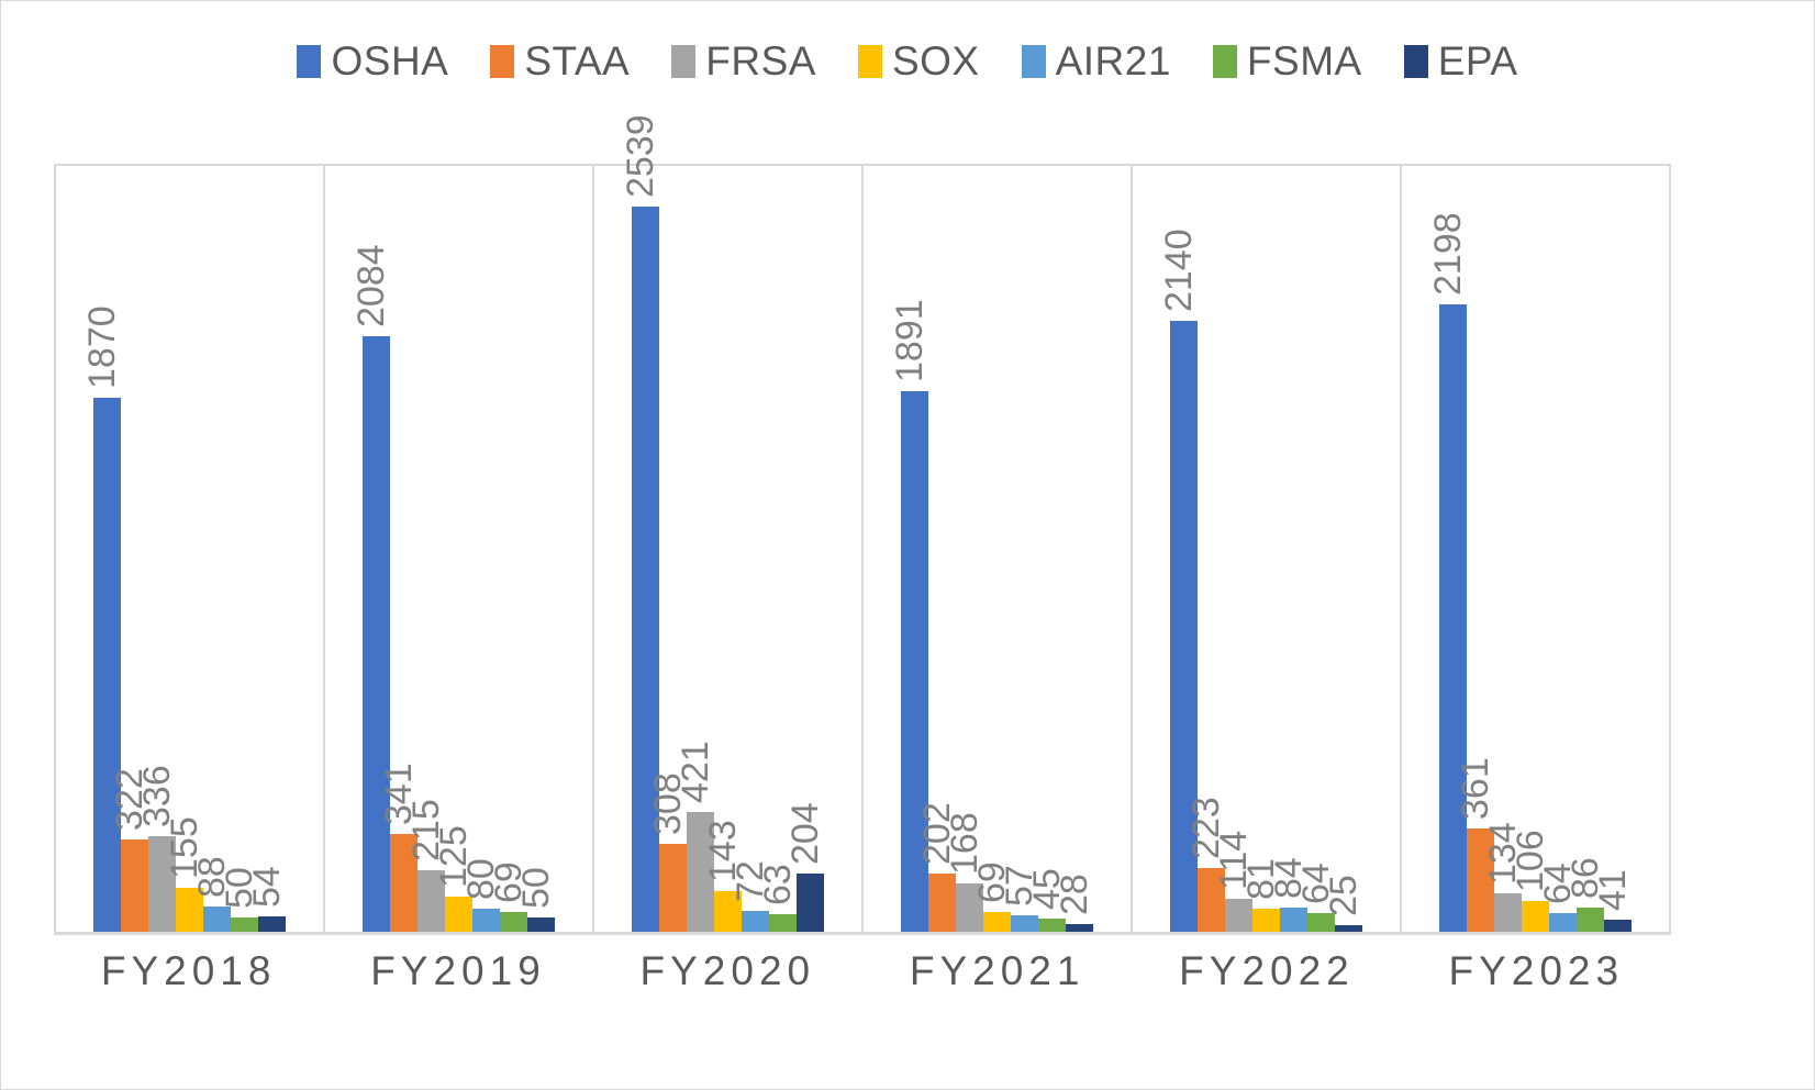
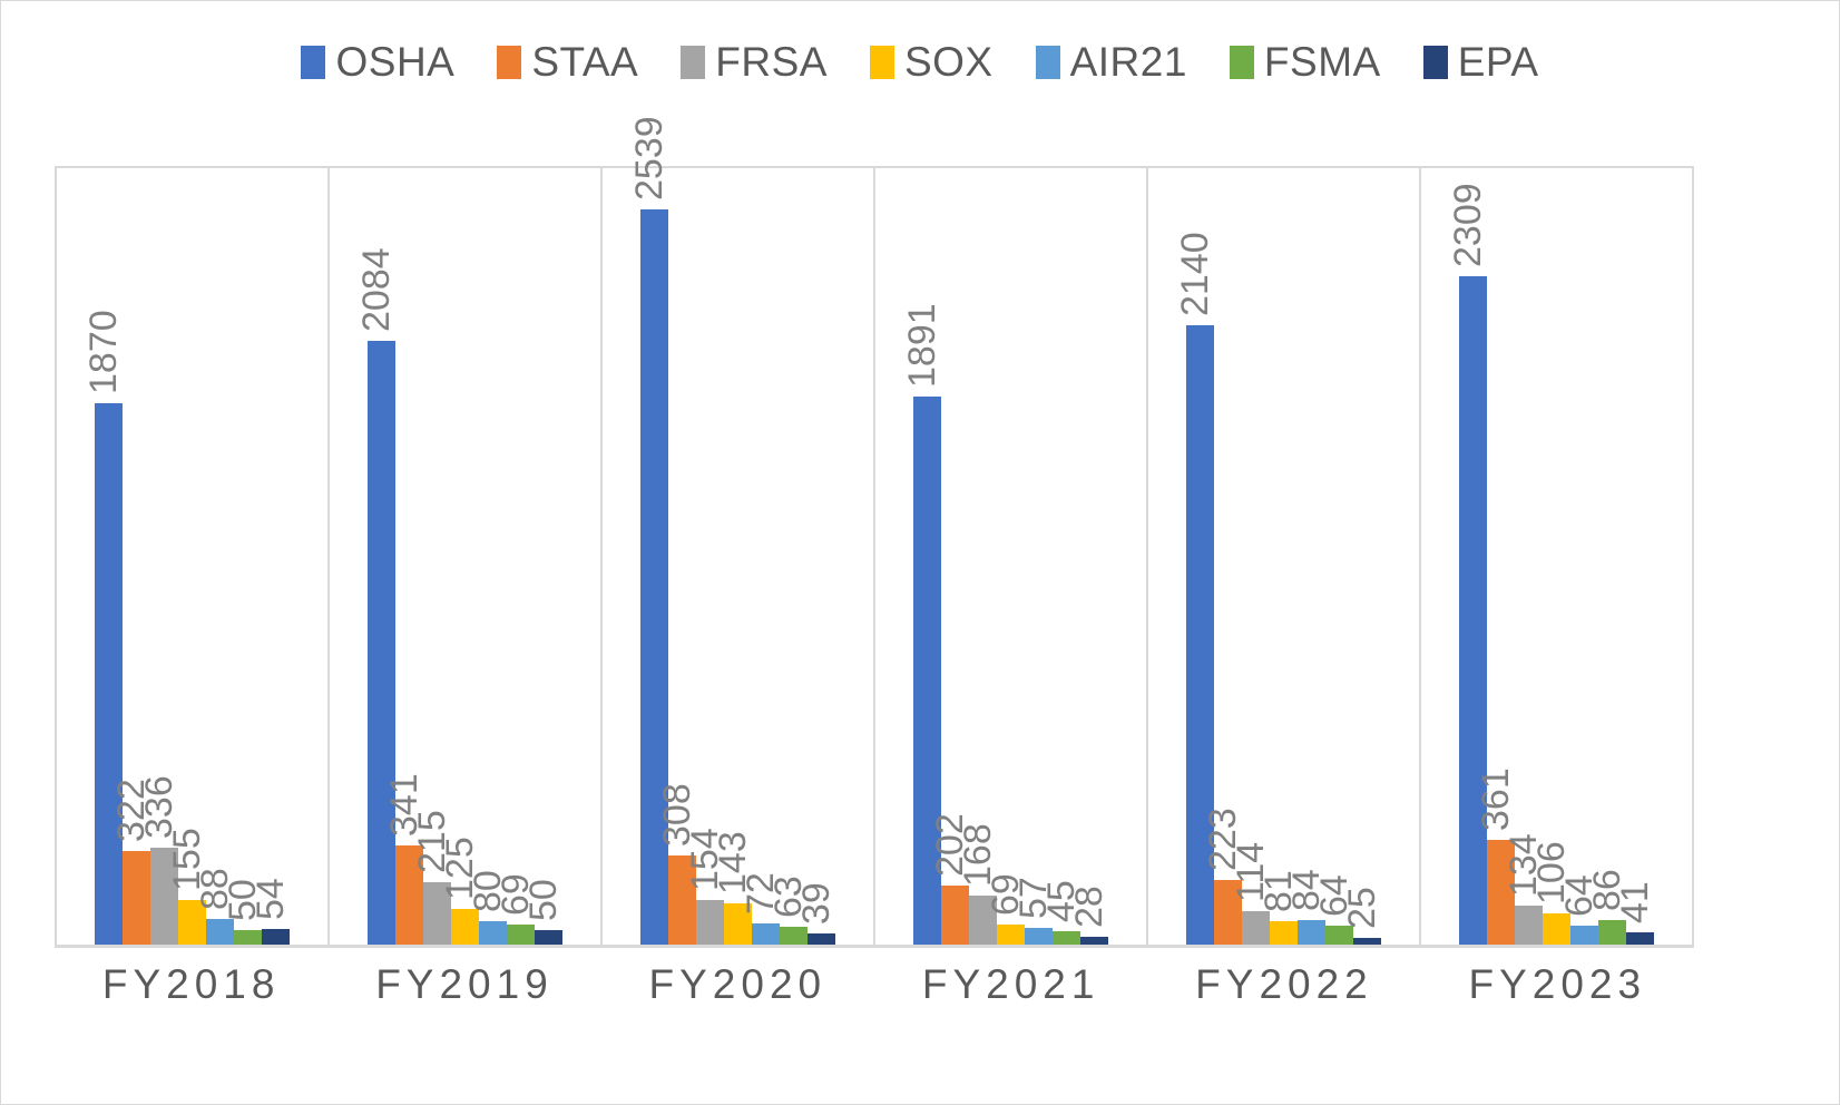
FRSA/FY2020: 421 -> 154
EPA/FY2020: 204 -> 39
OSHA/FY2023: 2198 -> 2309
